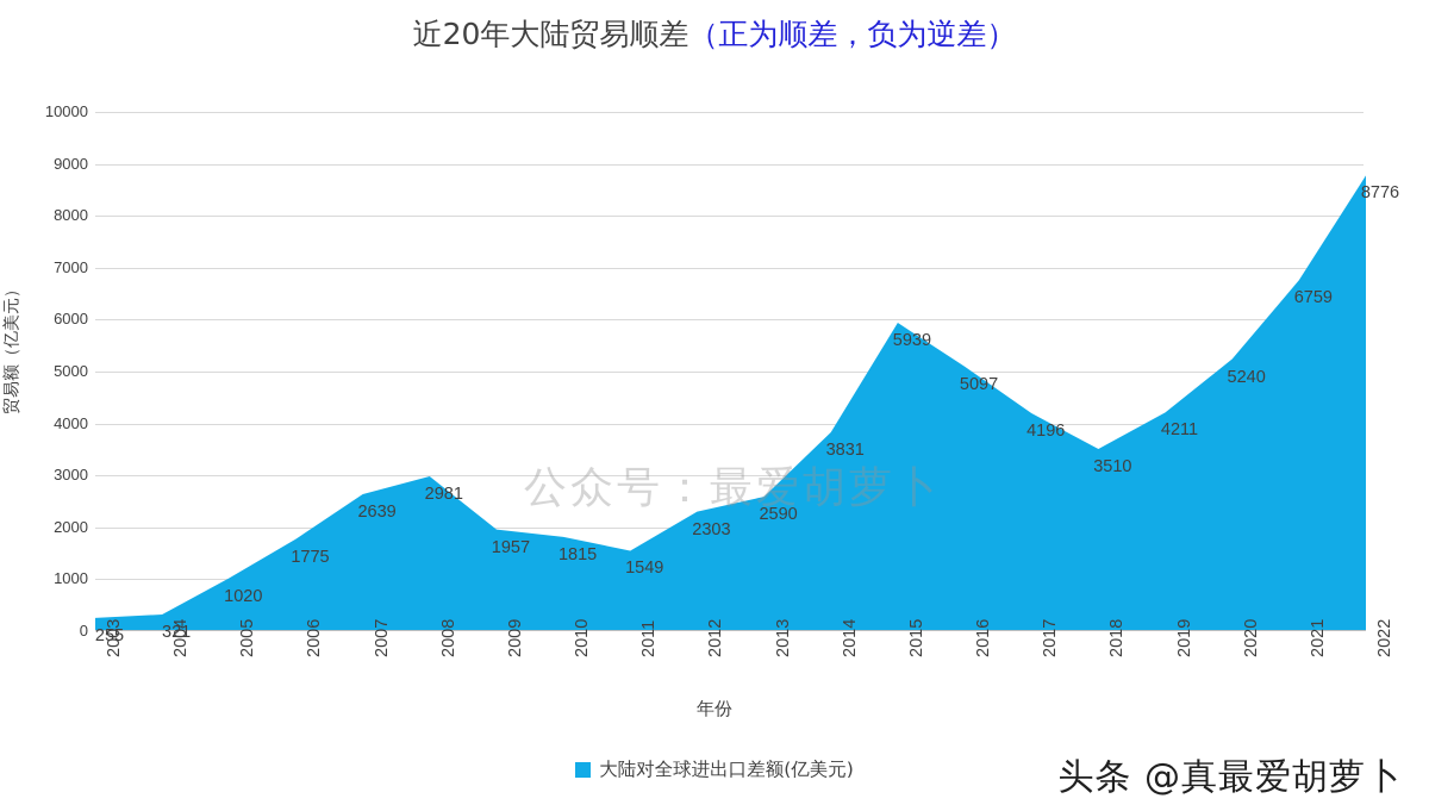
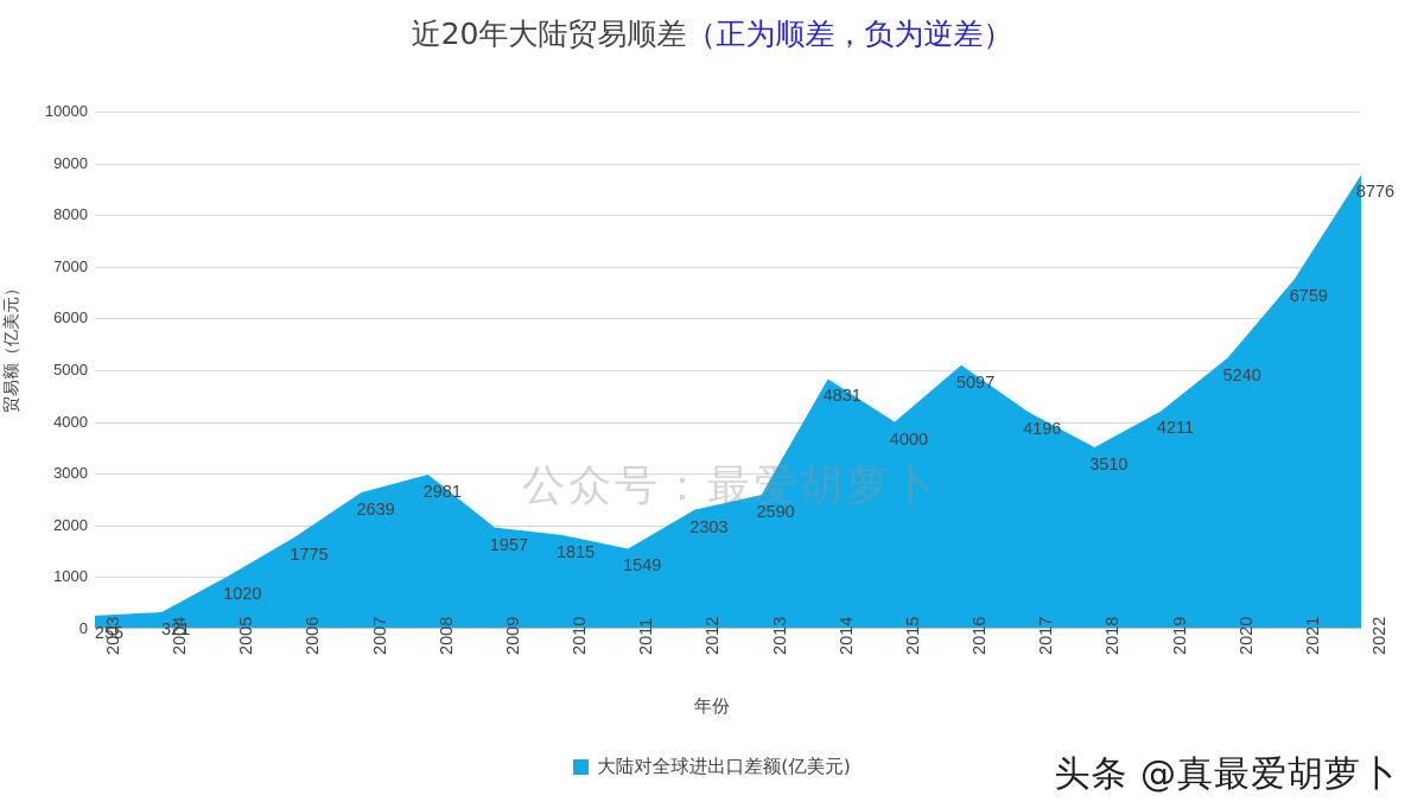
2014: 3831 -> 4831
2015: 5939 -> 4000
